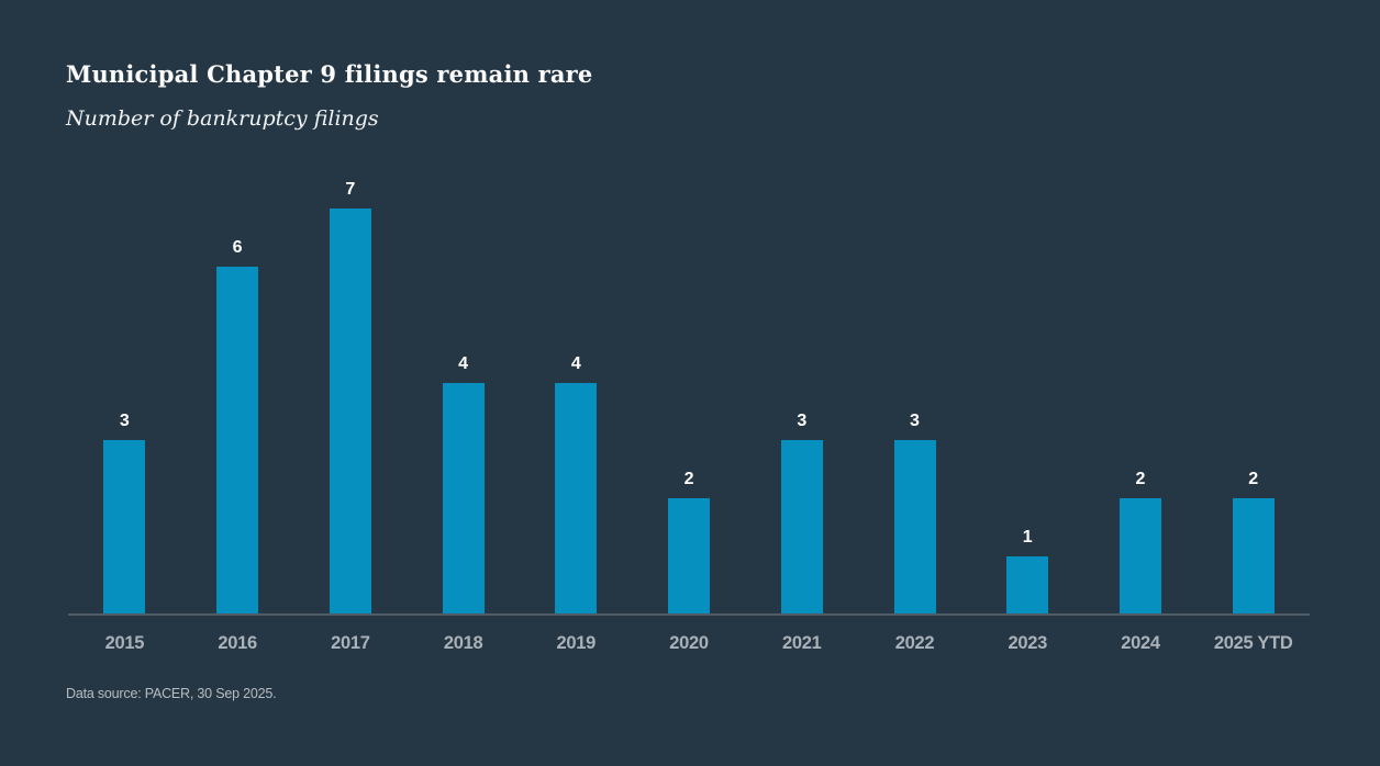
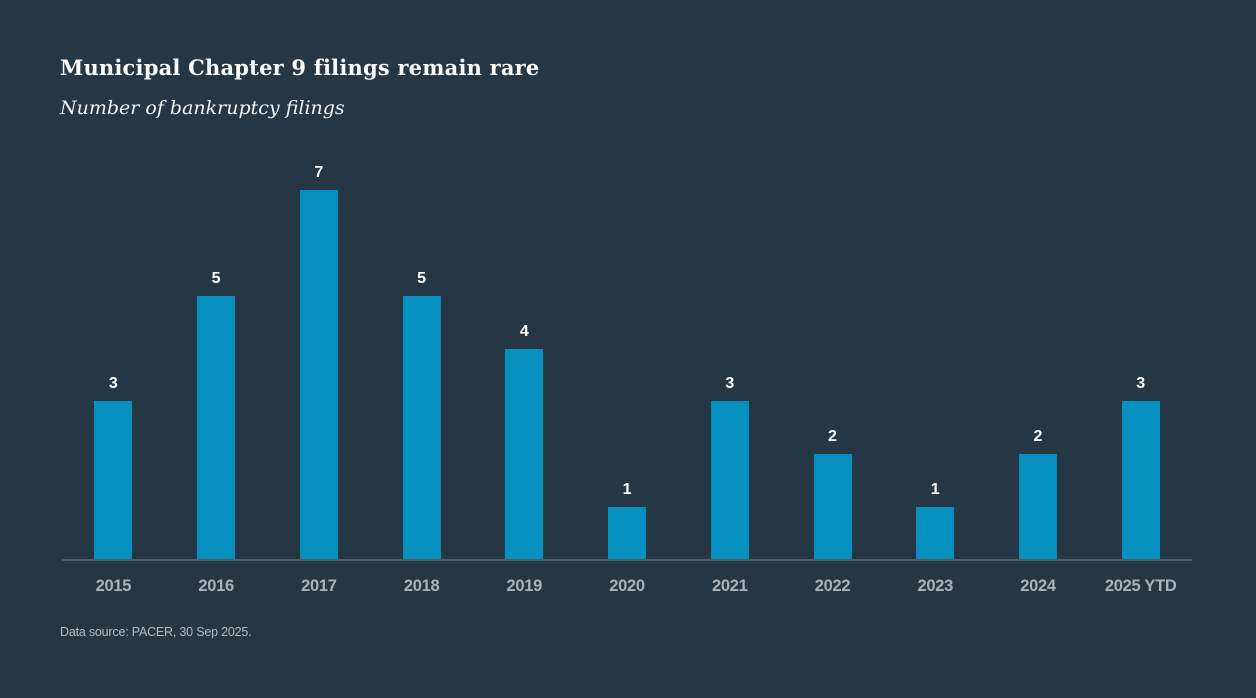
2016: 6 -> 5
2018: 4 -> 5
2020: 2 -> 1
2022: 3 -> 2
2025 YTD: 2 -> 3
